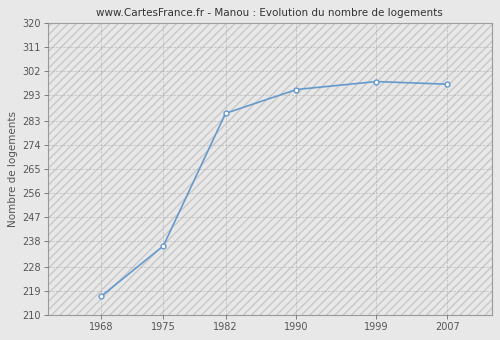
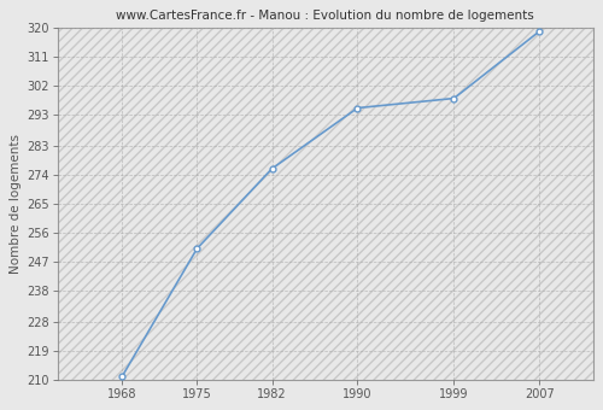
1968: 217 -> 211
1975: 236 -> 251
1982: 286 -> 276
2007: 297 -> 319
